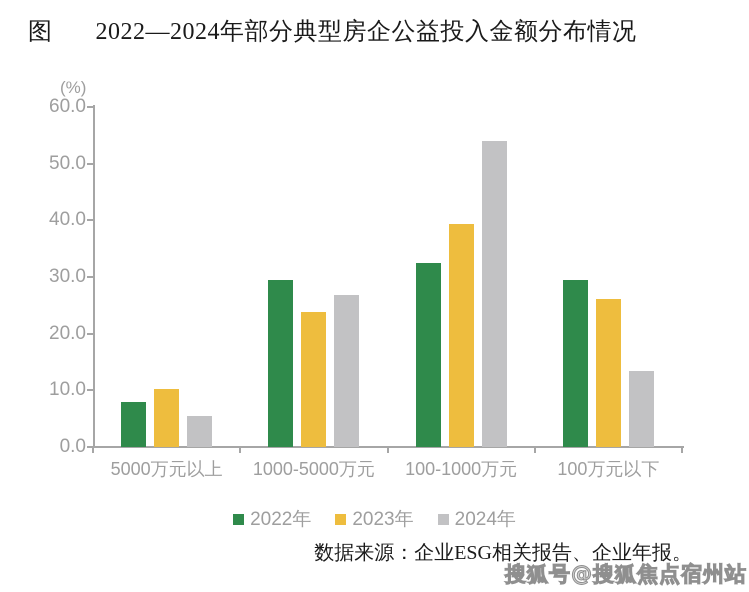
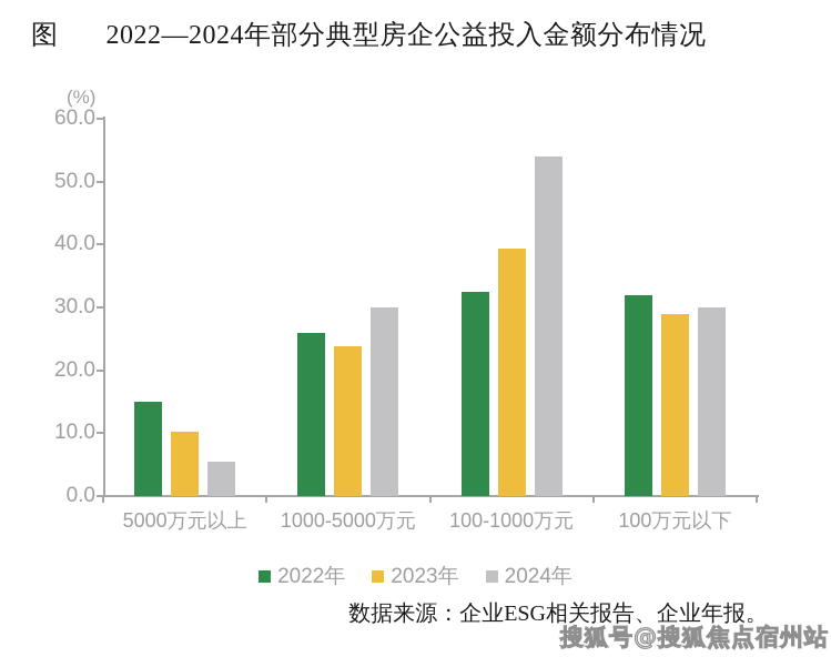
2022年/5000万元以上: 8 -> 15
2022年/1000-5000万元: 30 -> 26
2024年/1000-5000万元: 27 -> 30
2022年/100万元以下: 30 -> 32
2023年/100万元以下: 26 -> 29
2024年/100万元以下: 13 -> 30
